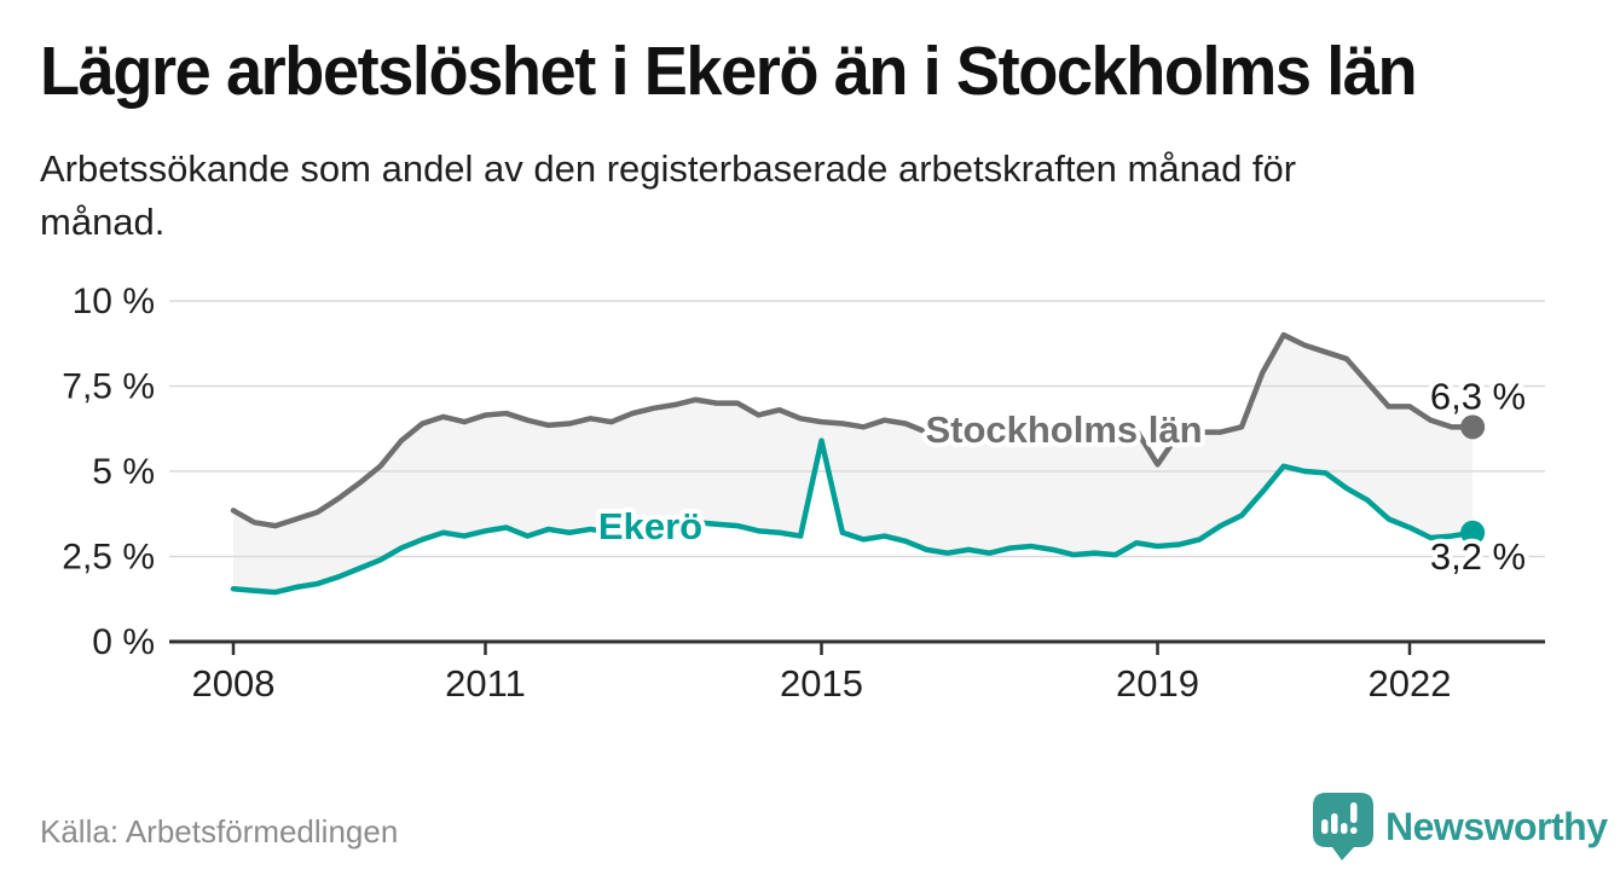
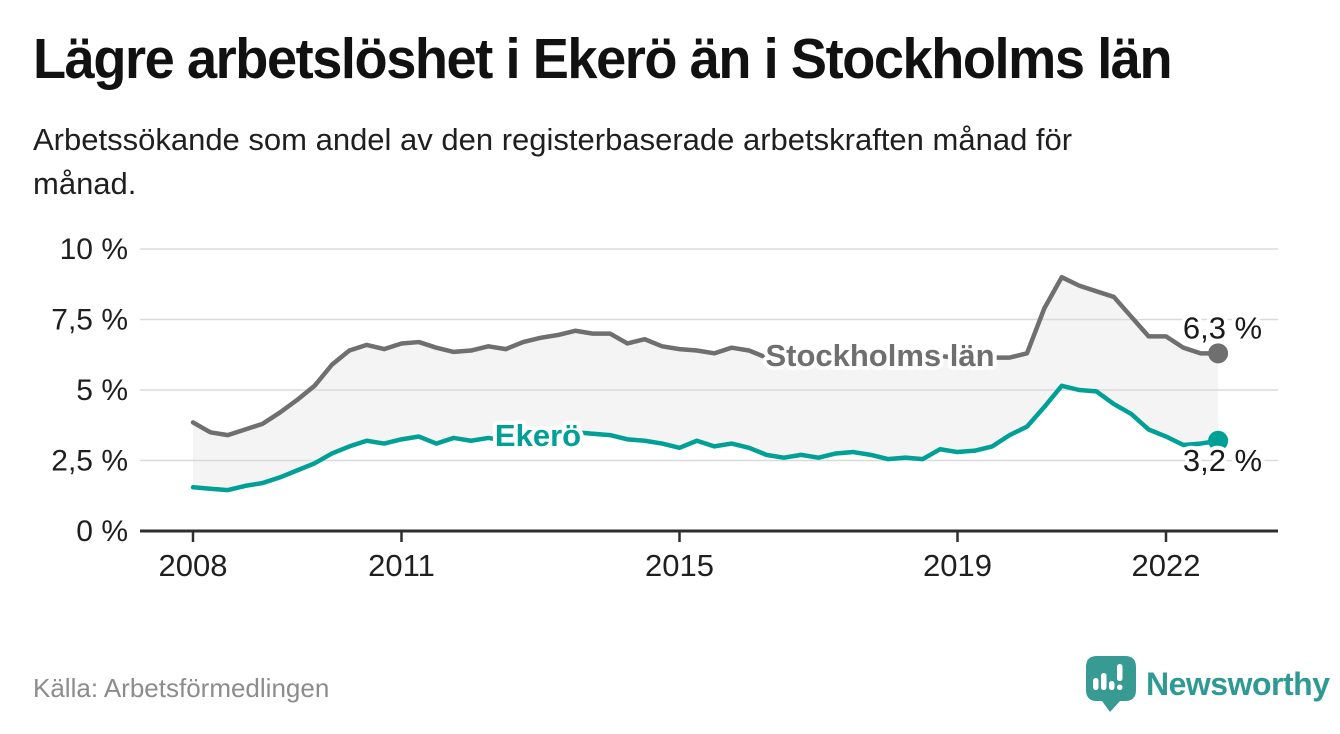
Ekerö/2015: 5.9% -> 3.0%
Stockholms län/2019: 5.2% -> 6.2%
